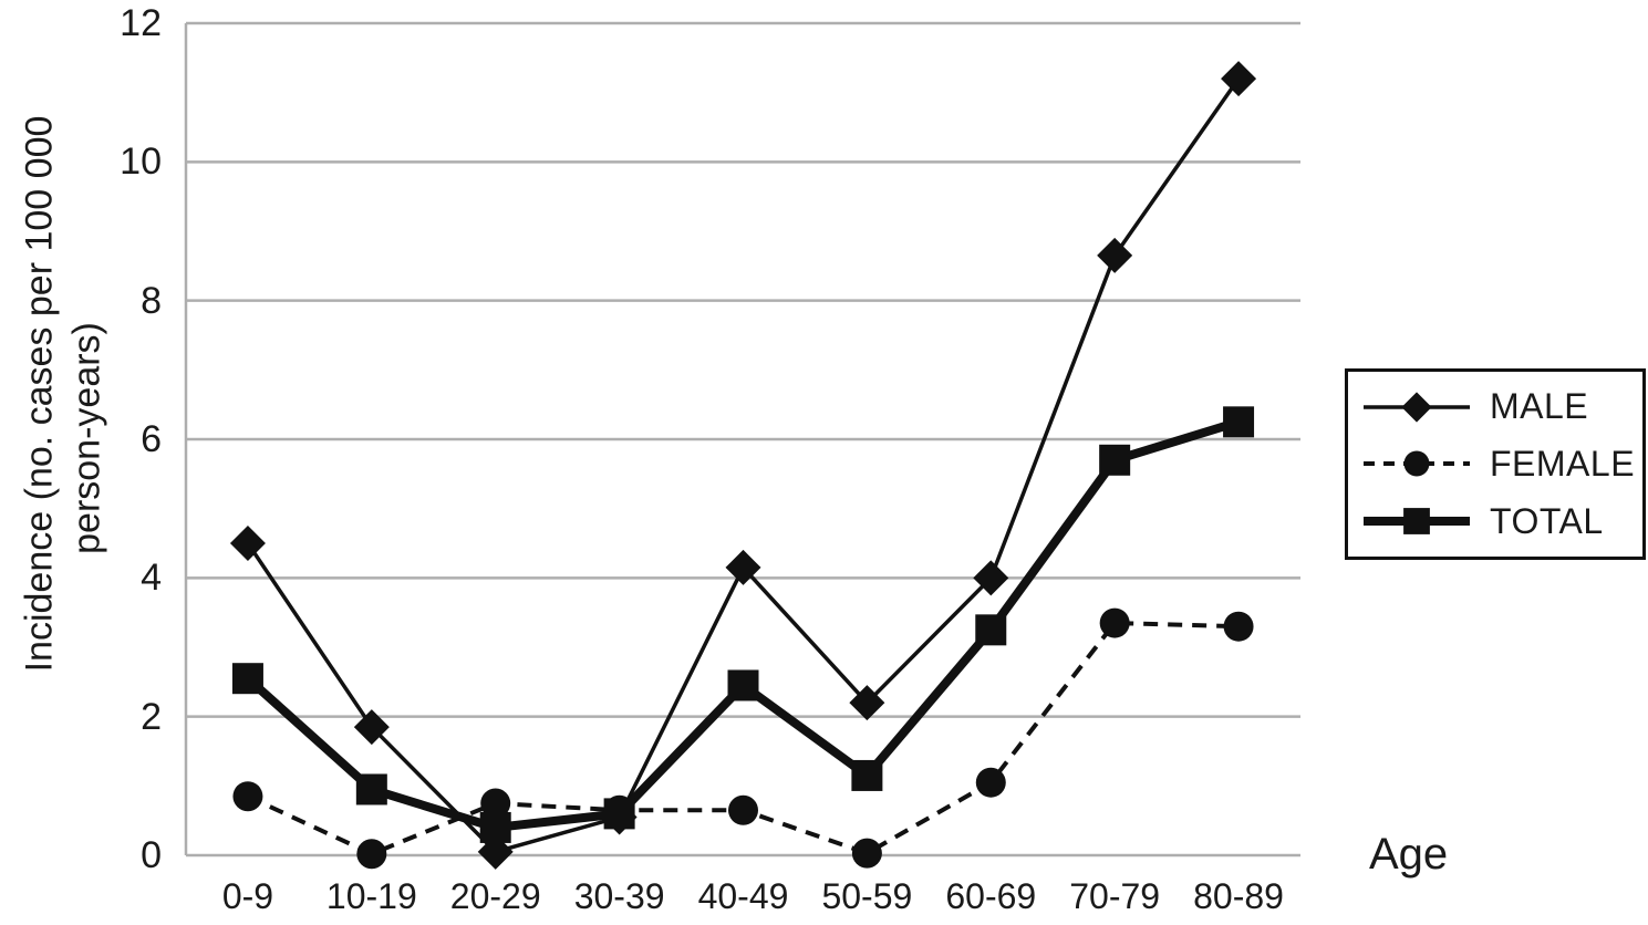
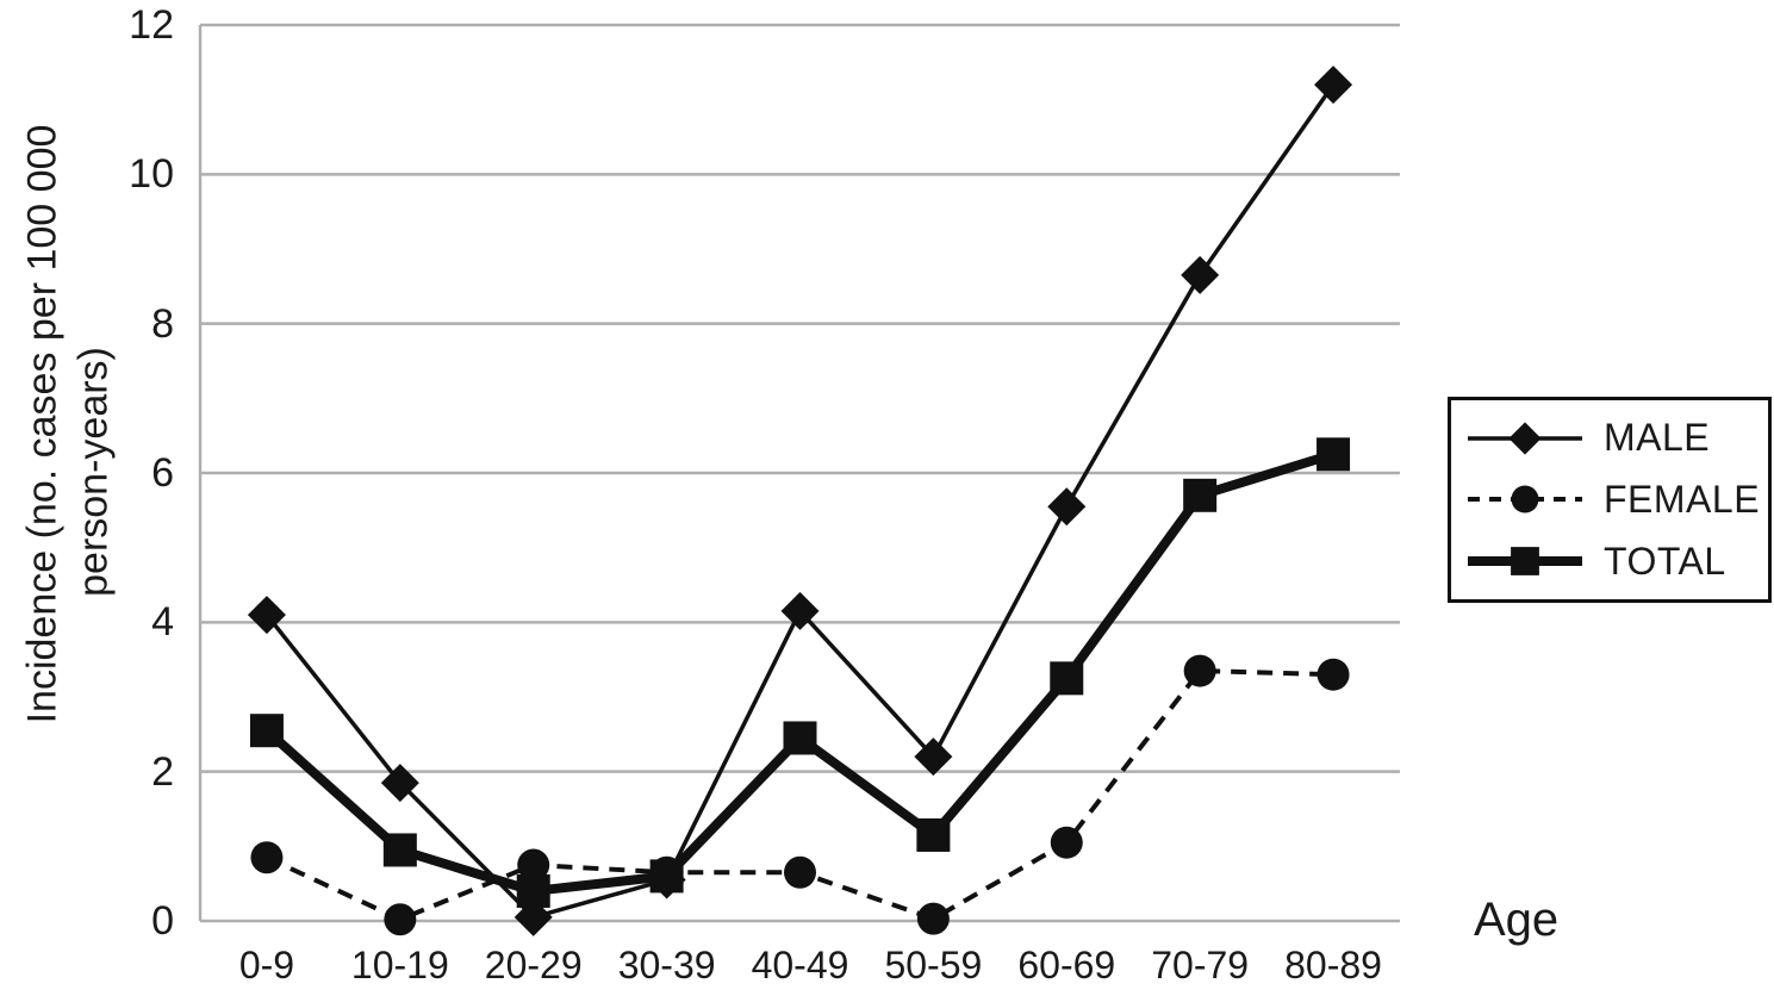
MALE/0-9: 4.5 -> 4.1
MALE/60-69: 4.0 -> 5.5
